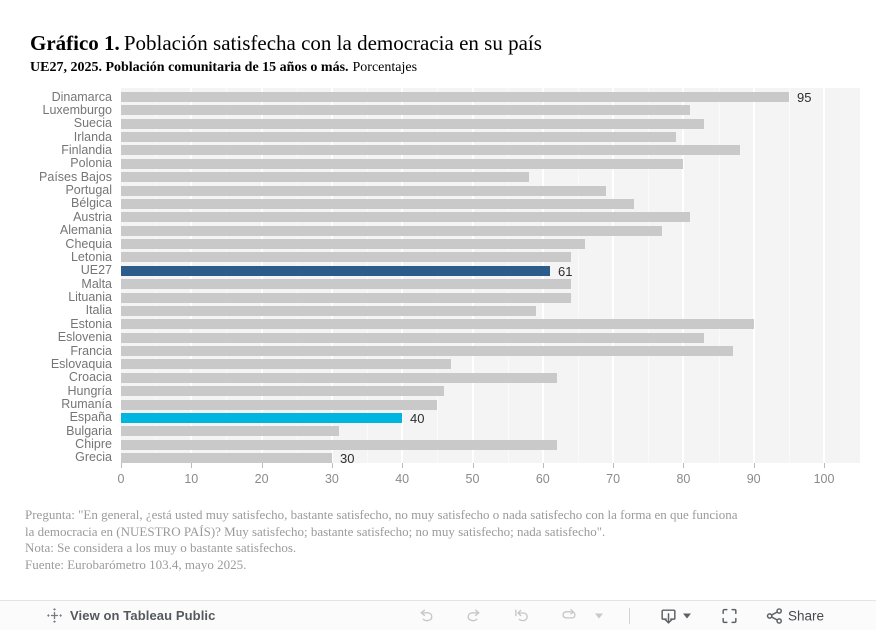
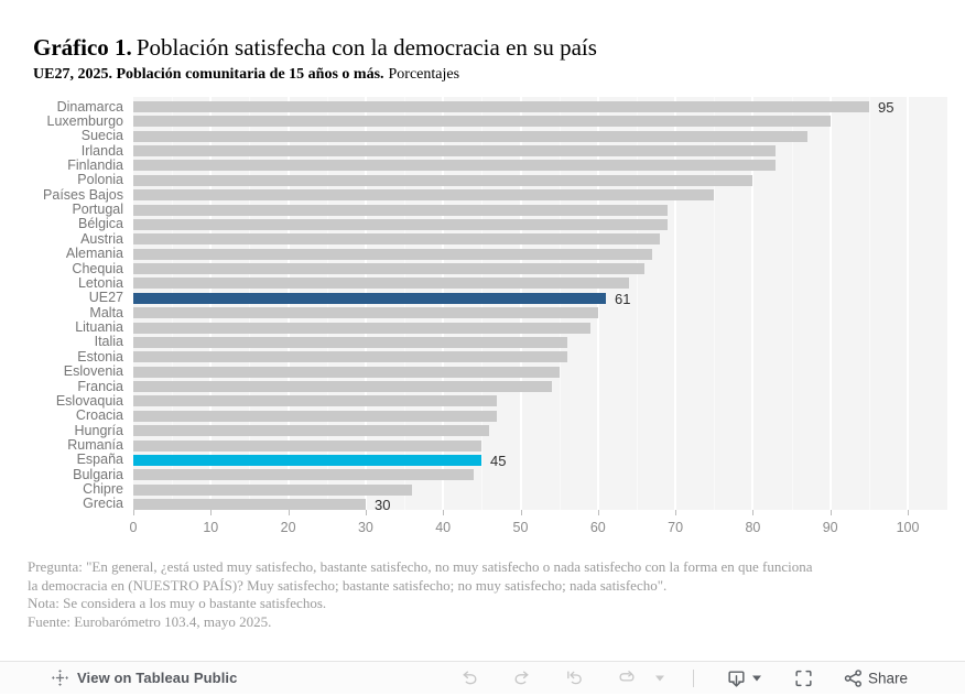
Luxemburgo: 81 -> 90
Suecia: 83 -> 87
Irlanda: 79 -> 83
Finlandia: 88 -> 83
Países Bajos: 58 -> 75
Bélgica: 73 -> 69
Austria: 81 -> 68
Alemania: 77 -> 67
Malta: 64 -> 60
Lituania: 64 -> 59
Italia: 59 -> 56
Estonia: 90 -> 56
Eslovenia: 83 -> 55
Francia: 87 -> 54
Croacia: 62 -> 47
España: 40 -> 45
Bulgaria: 31 -> 44
Chipre: 62 -> 36
